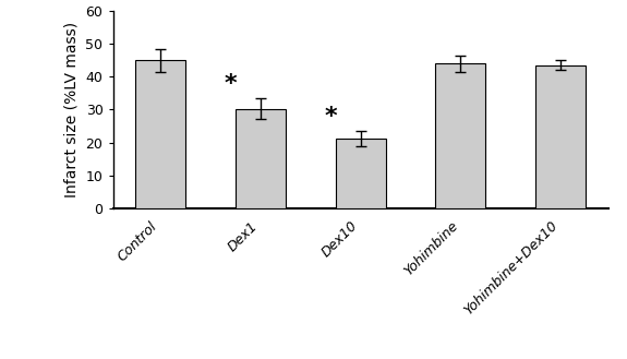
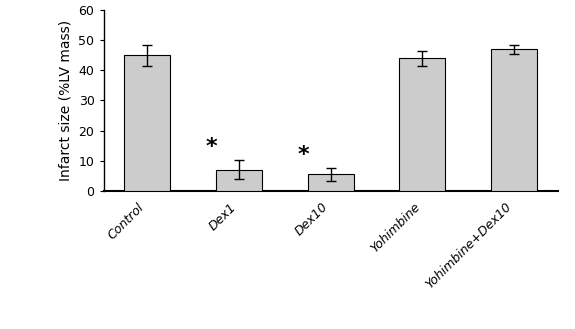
Dex1: 30.2 -> 7.0
Dex10: 21.2 -> 5.5
Yohimbine+Dex10: 43.5 -> 47.0
